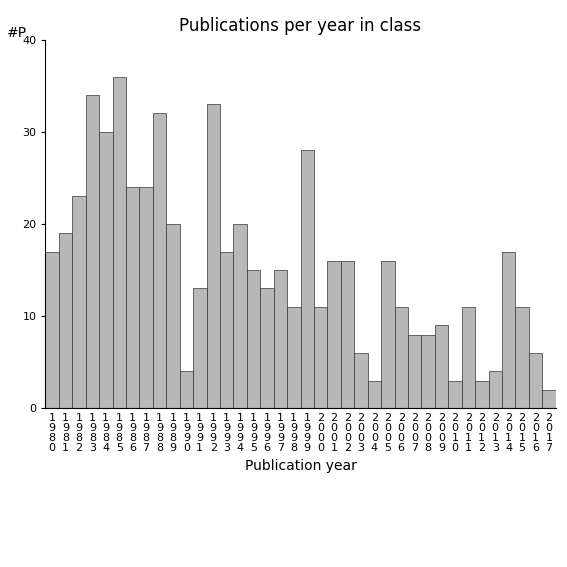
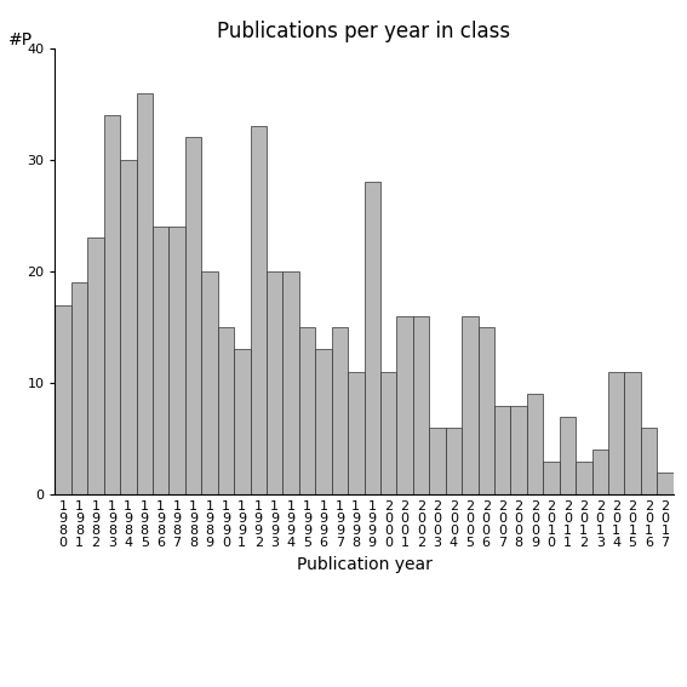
1 9 9 0: 4 -> 15
1 9 9 3: 17 -> 20
2 0 0 4: 3 -> 6
2 0 0 6: 11 -> 15
2 0 1 1: 11 -> 7
2 0 1 4: 17 -> 11
